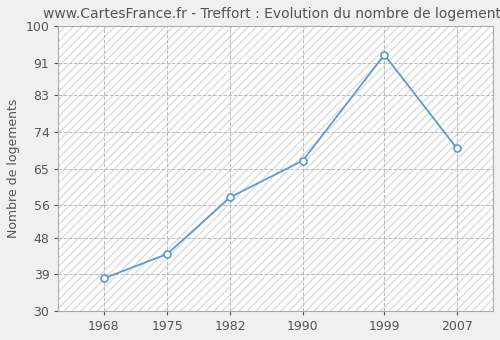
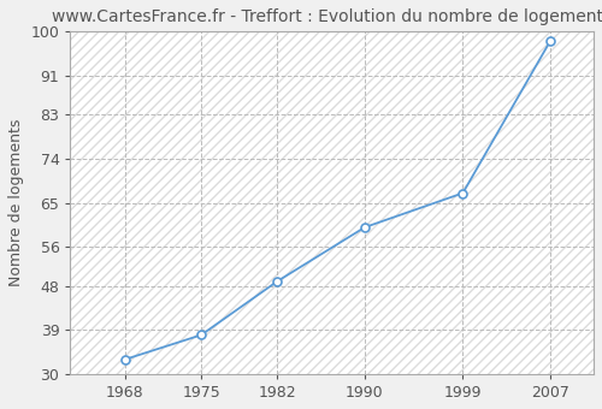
1968: 38 -> 33
1975: 44 -> 38
1982: 58 -> 49
1990: 67 -> 60
1999: 93 -> 67
2007: 70 -> 98
